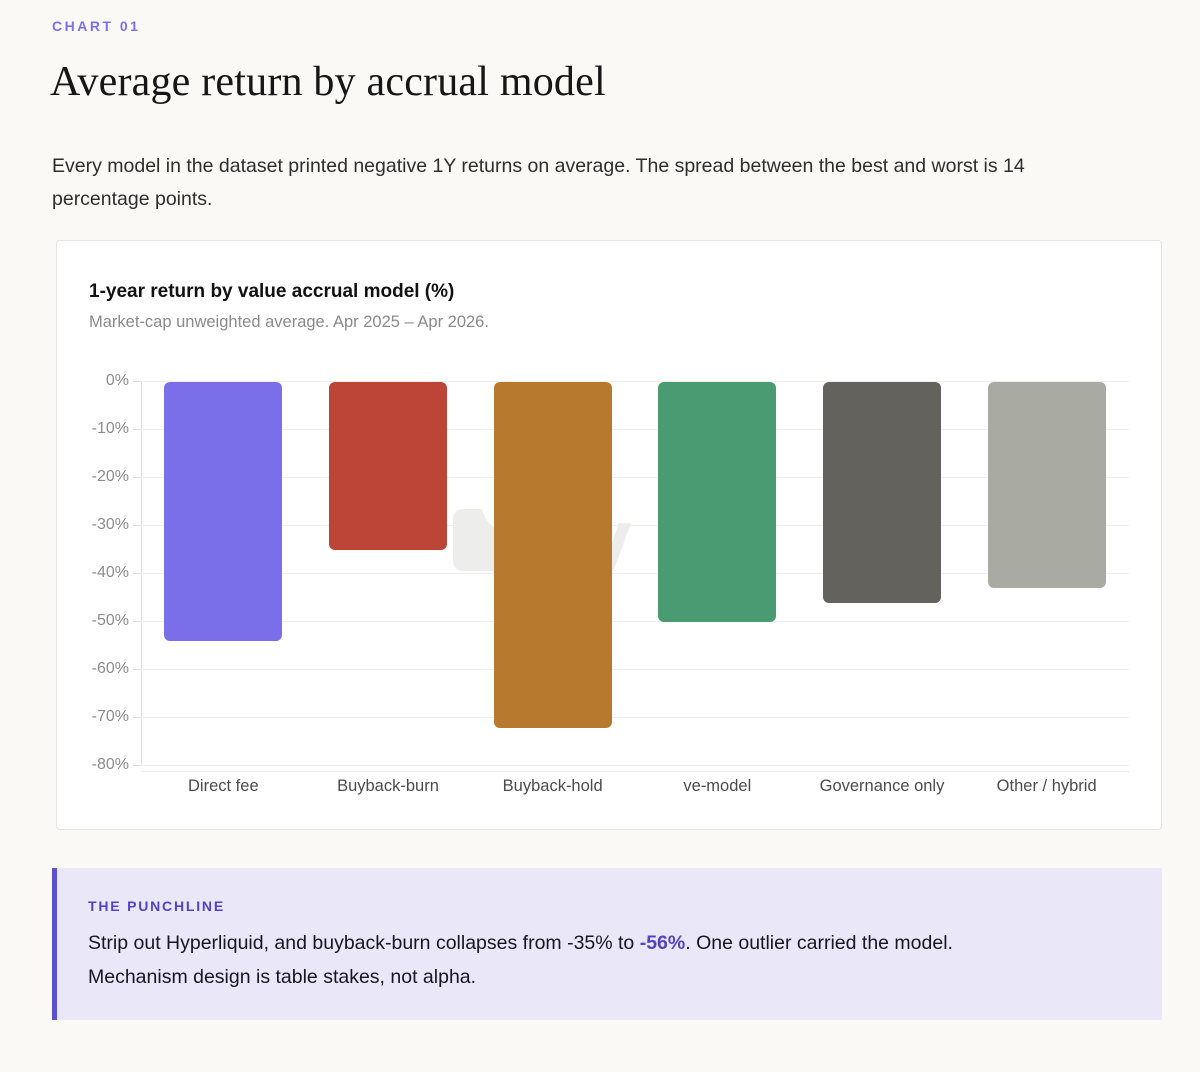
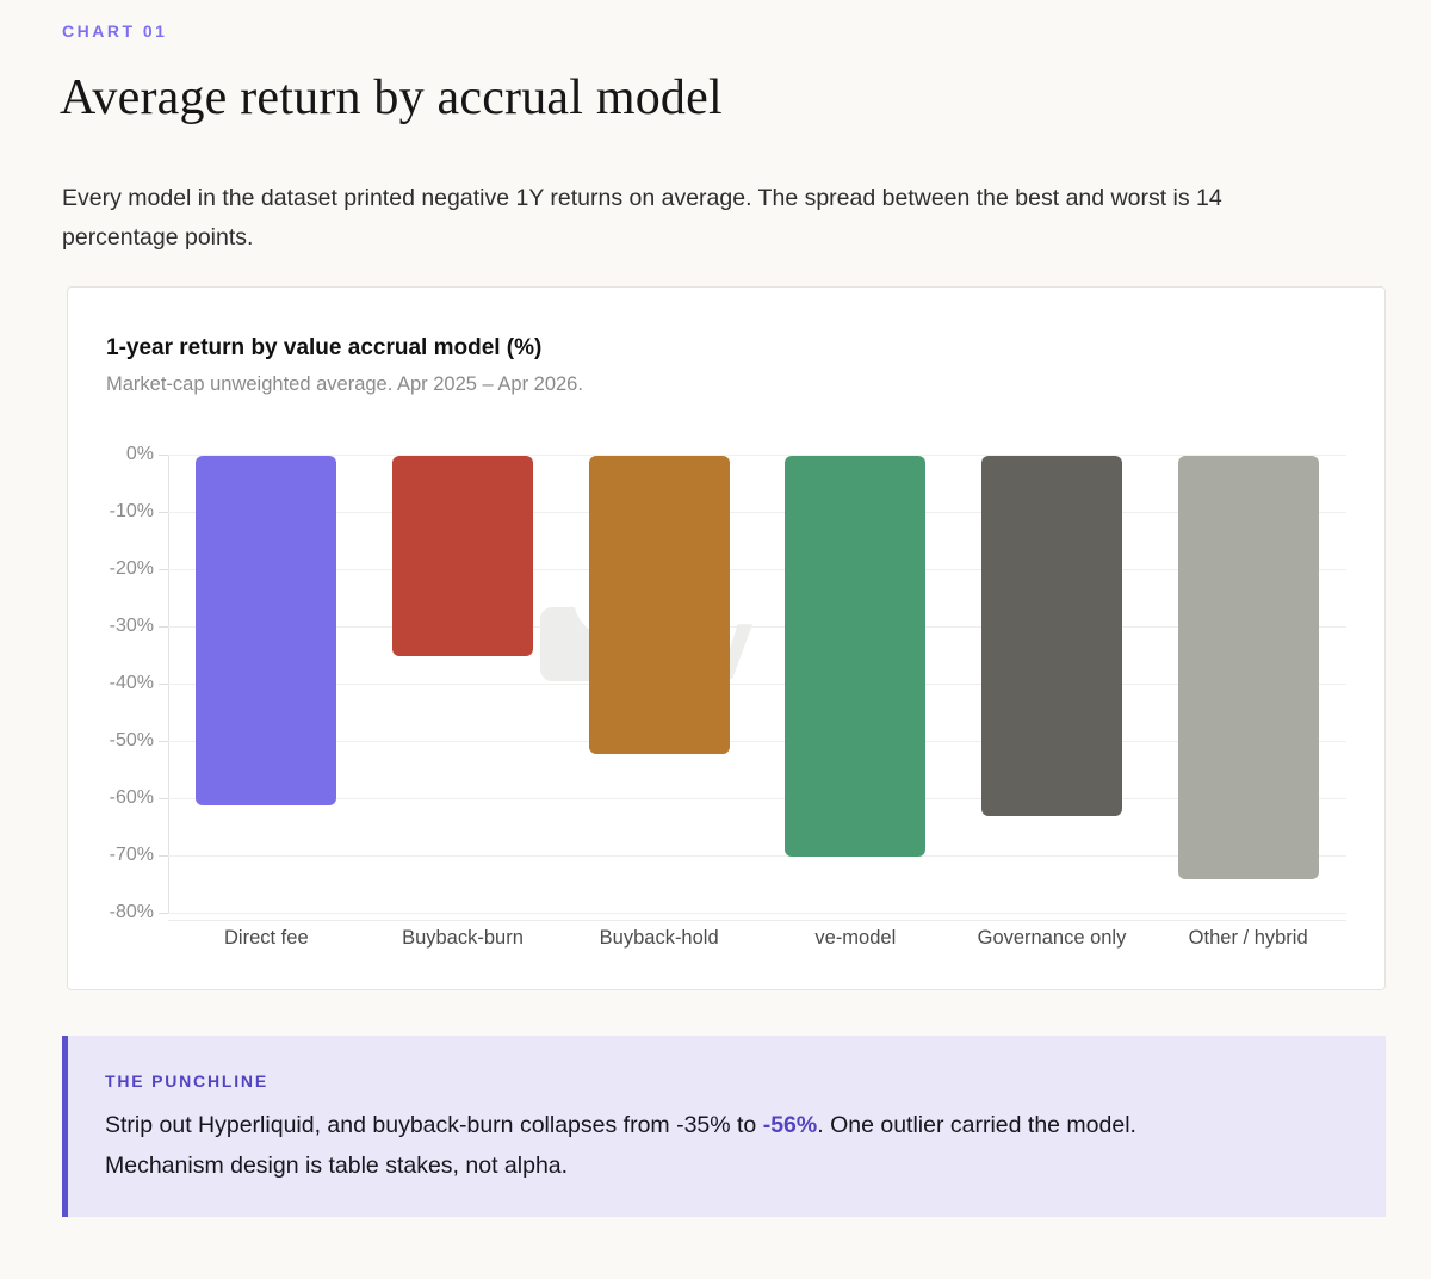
Direct fee: -54% -> -61%
Buyback-hold: -72% -> -52%
ve-model: -50% -> -70%
Governance only: -46% -> -63%
Other / hybrid: -43% -> -74%
